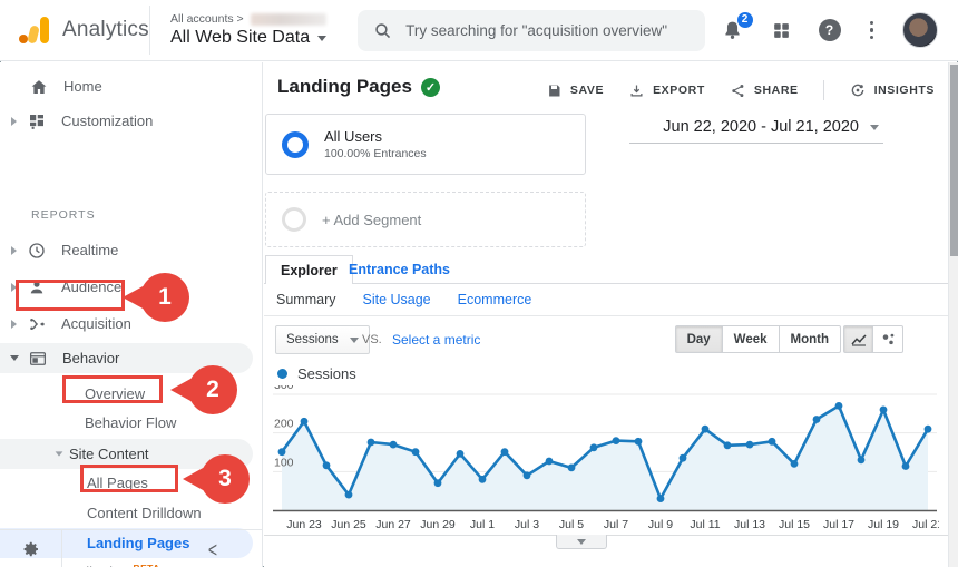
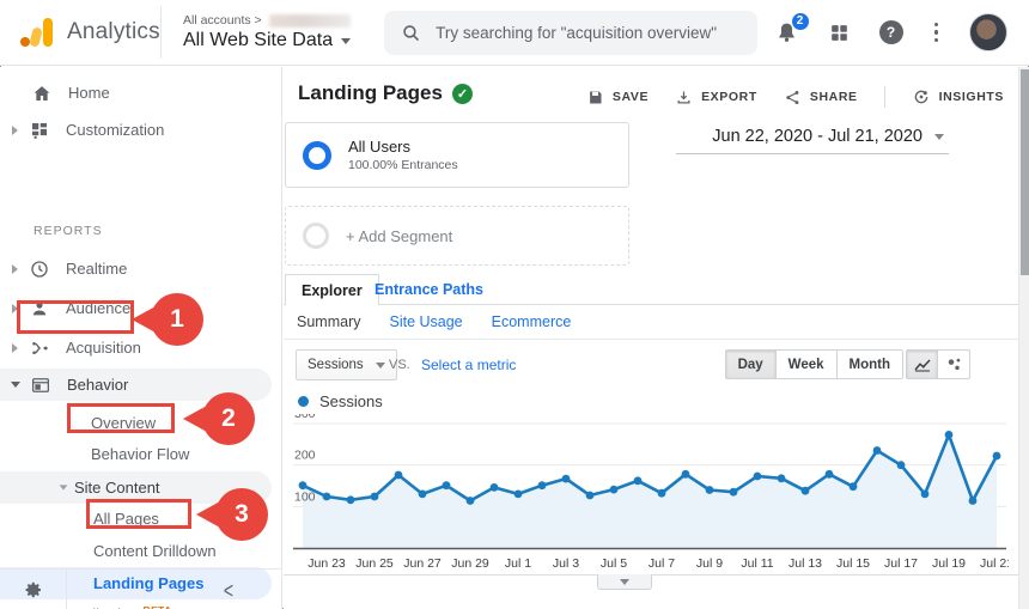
Jun 23: 230 -> 120
Jun 25: 40 -> 120
Jun 27: 170 -> 130
Jun 29: 70 -> 110
Jul 1: 80 -> 130
Jul 3: 90 -> 170
Jul 5: 110 -> 140
Jul 7: 180 -> 130
Jul 9: 30 -> 140
Jul 11: 210 -> 170
Jul 13: 170 -> 140
Jul 15: 120 -> 150
Jul 17: 270 -> 200
Jul 19: 260 -> 270
Jul 21: 210 -> 220
